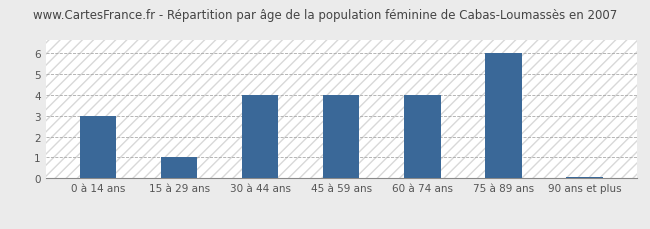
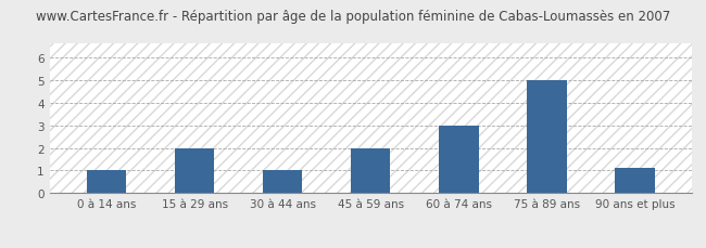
0 à 14 ans: 3.00 -> 1.00
15 à 29 ans: 1.00 -> 2.00
30 à 44 ans: 4.00 -> 1.00
45 à 59 ans: 4.00 -> 2.00
60 à 74 ans: 4.00 -> 3.00
75 à 89 ans: 6.00 -> 5.00
90 ans et plus: 0.07 -> 1.10
